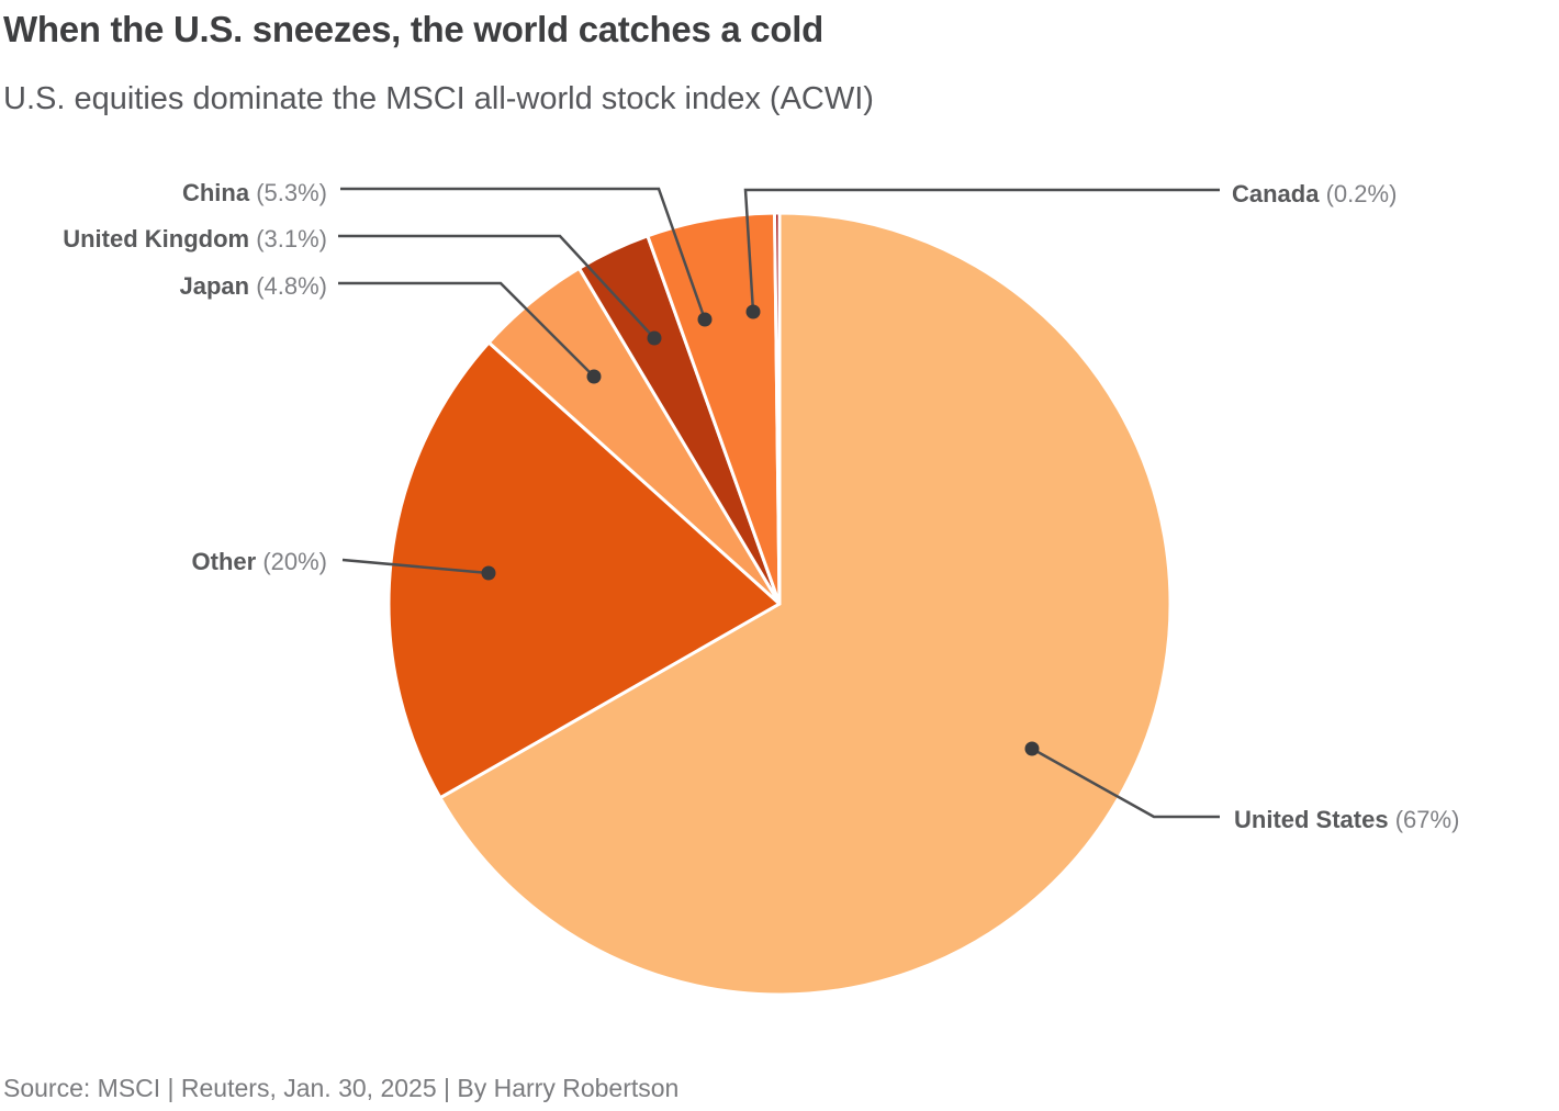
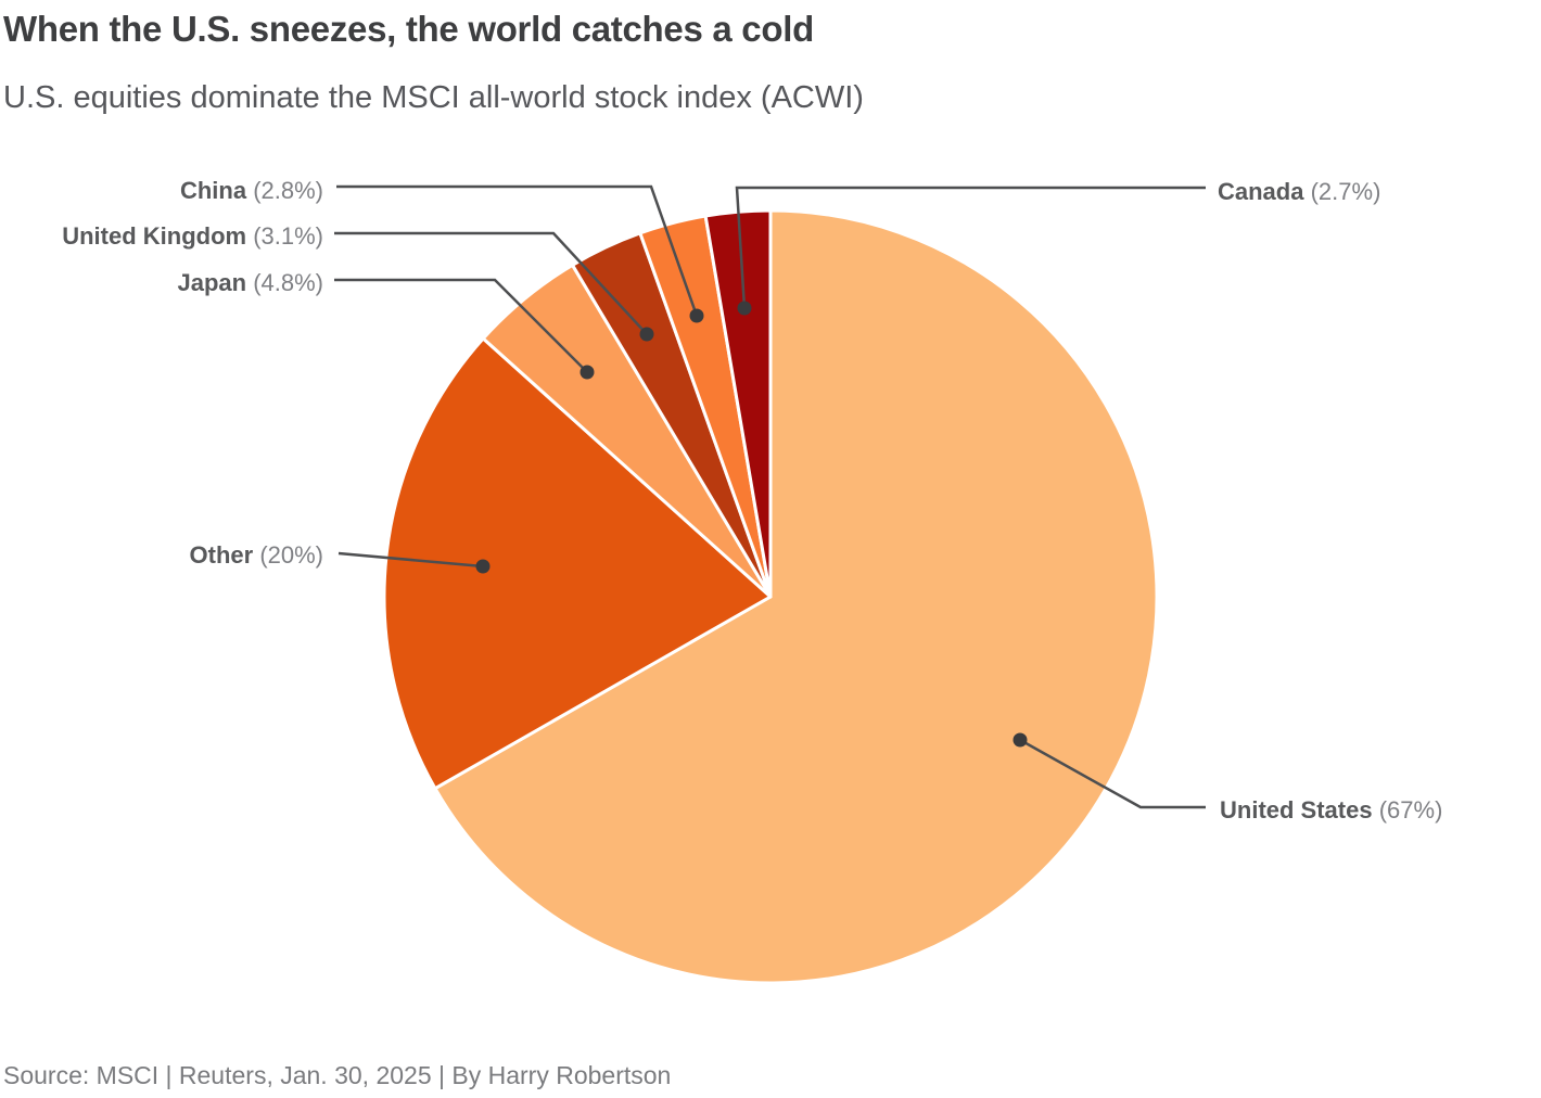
China: 5.3% -> 2.8%
Canada: 0.2% -> 2.7%
